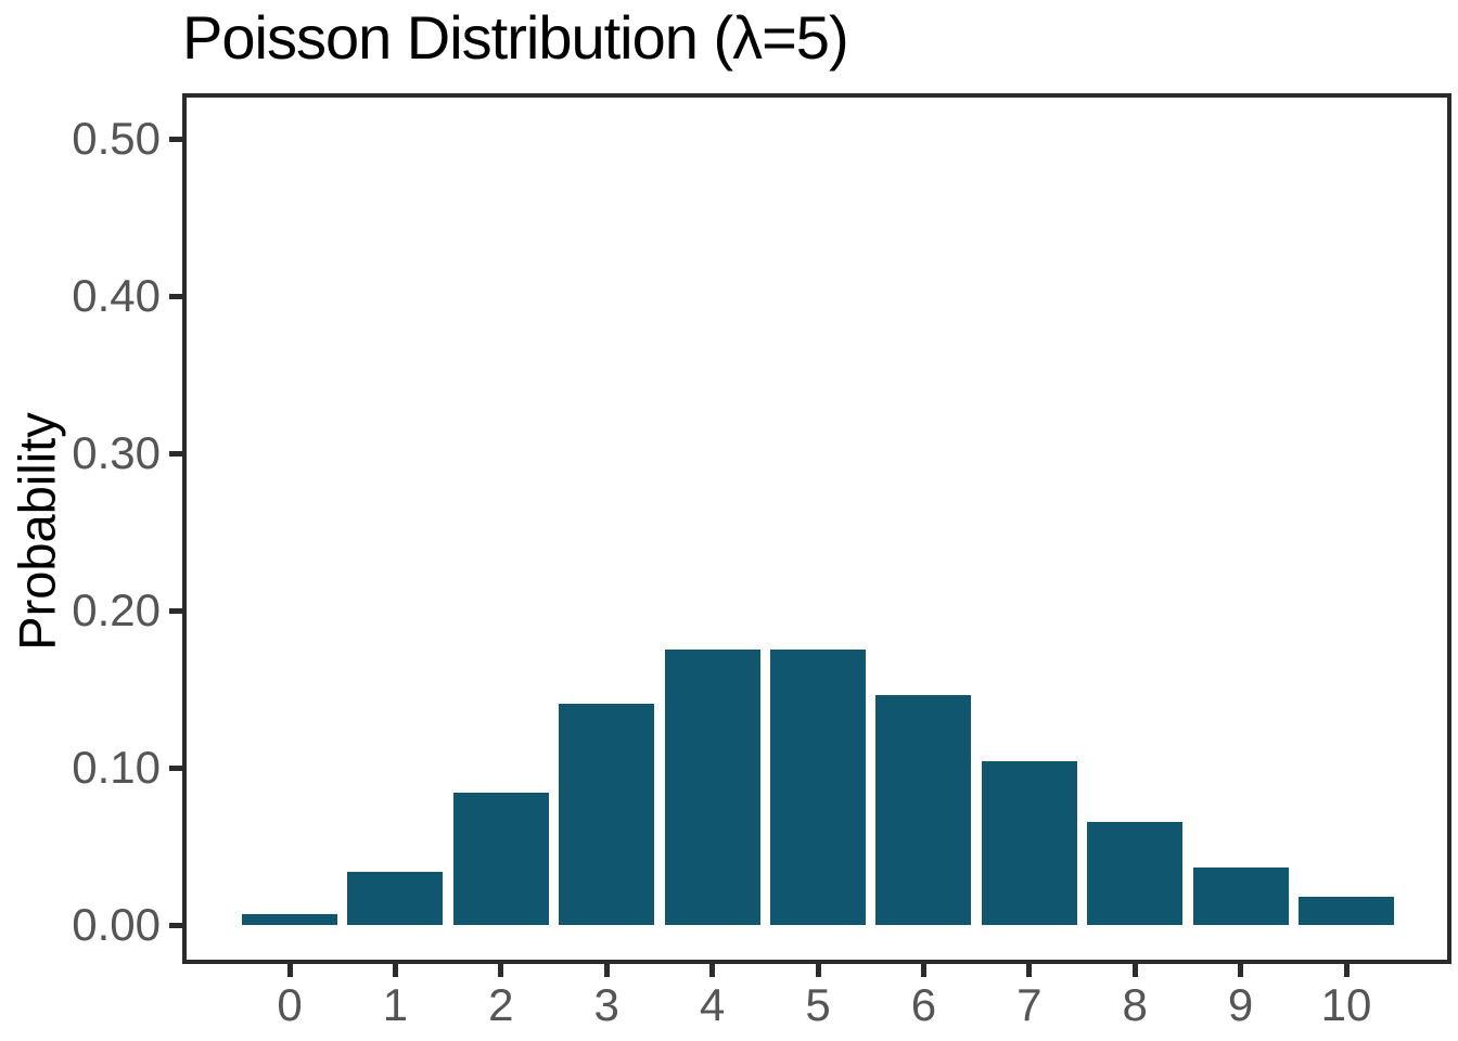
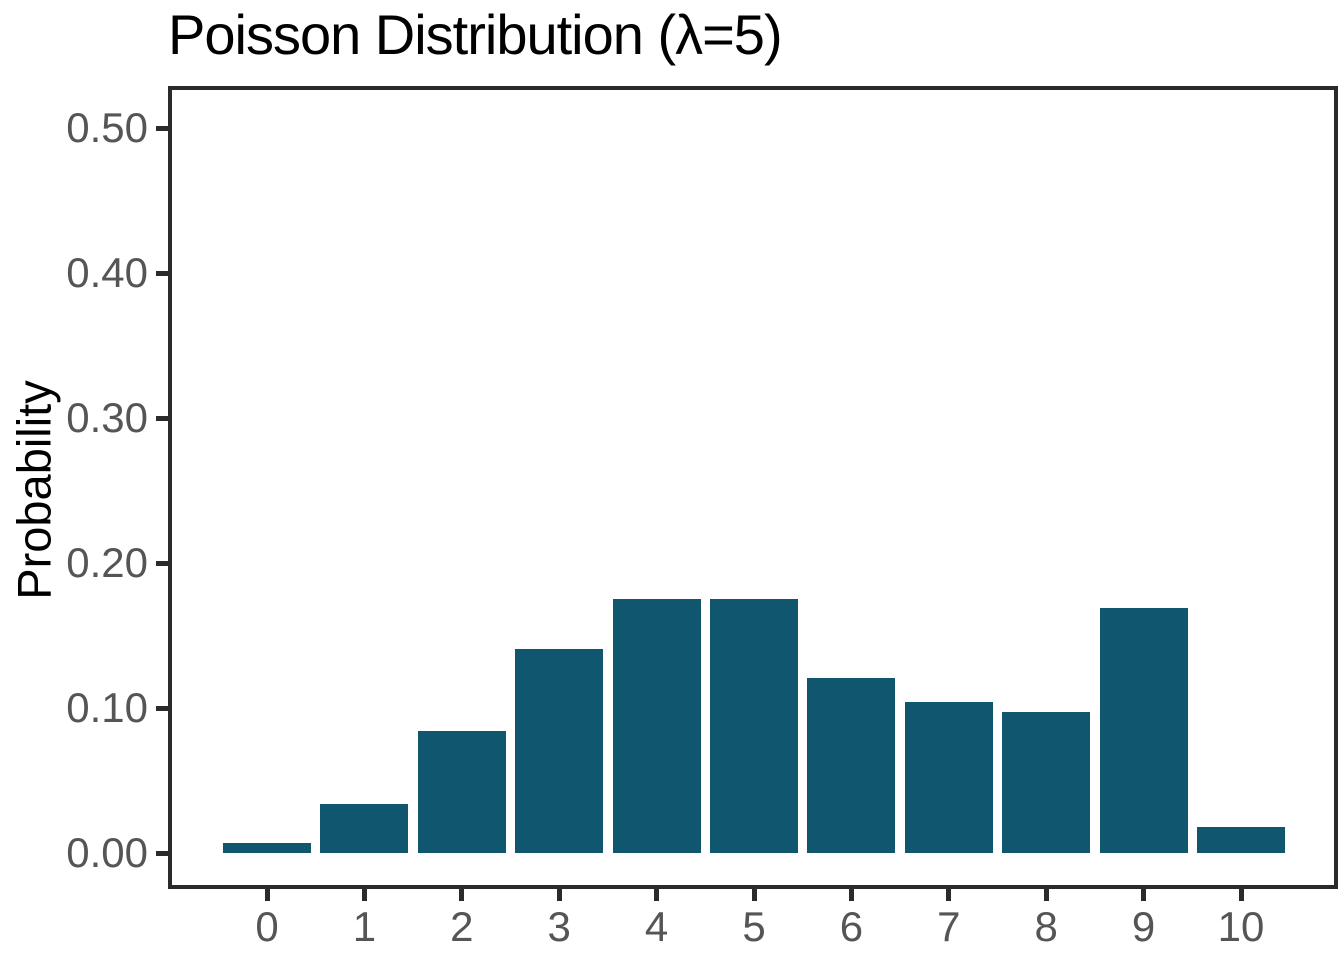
6: 0.146 -> 0.121
8: 0.065 -> 0.097
9: 0.036 -> 0.169
